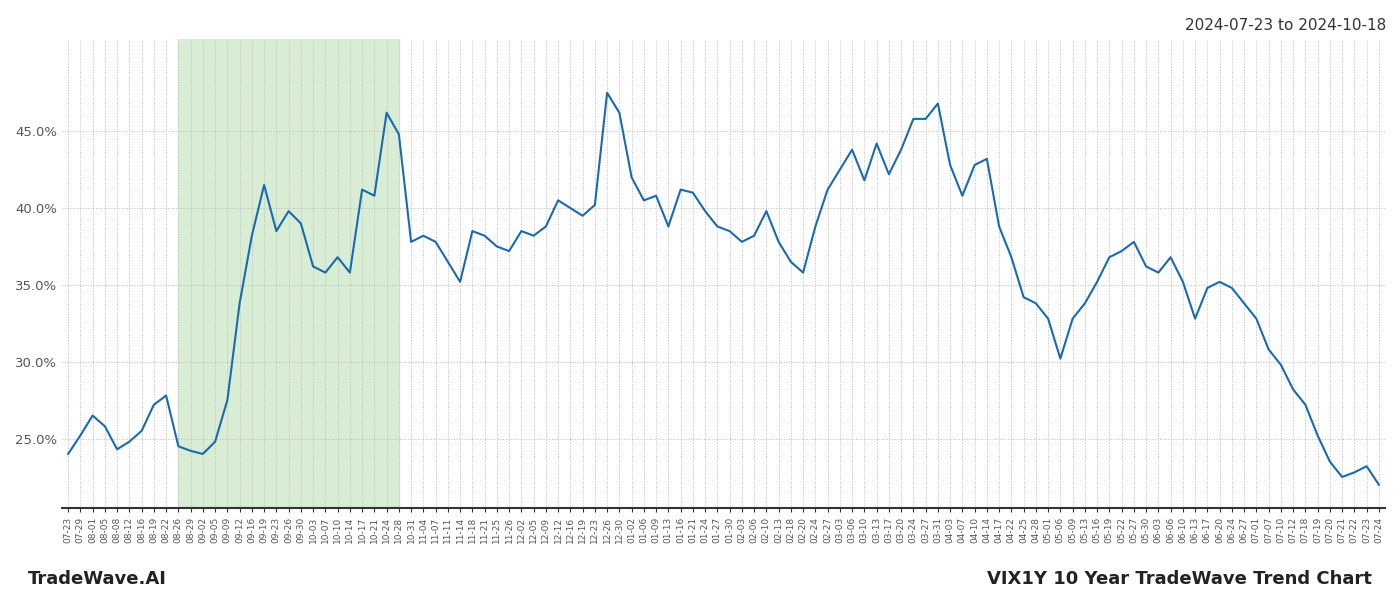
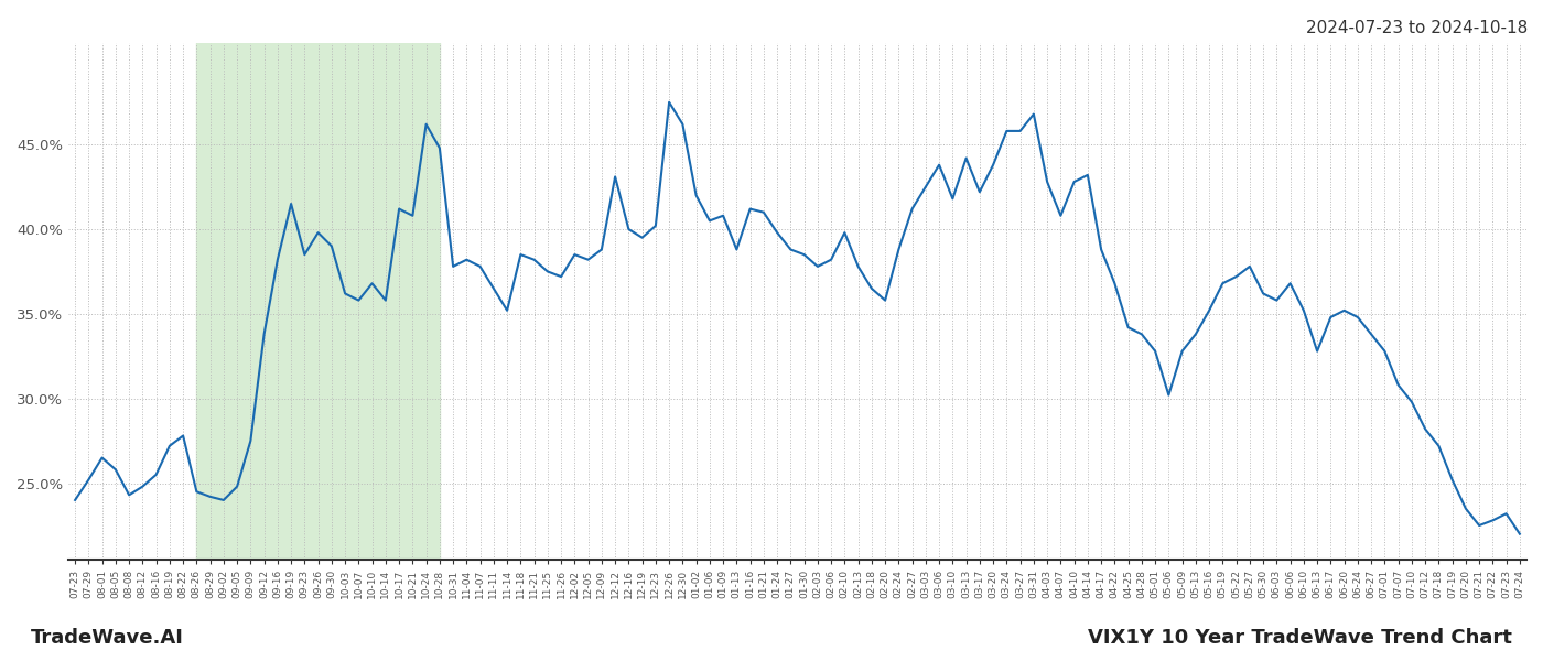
12-12: 40.5% -> 43.1%
